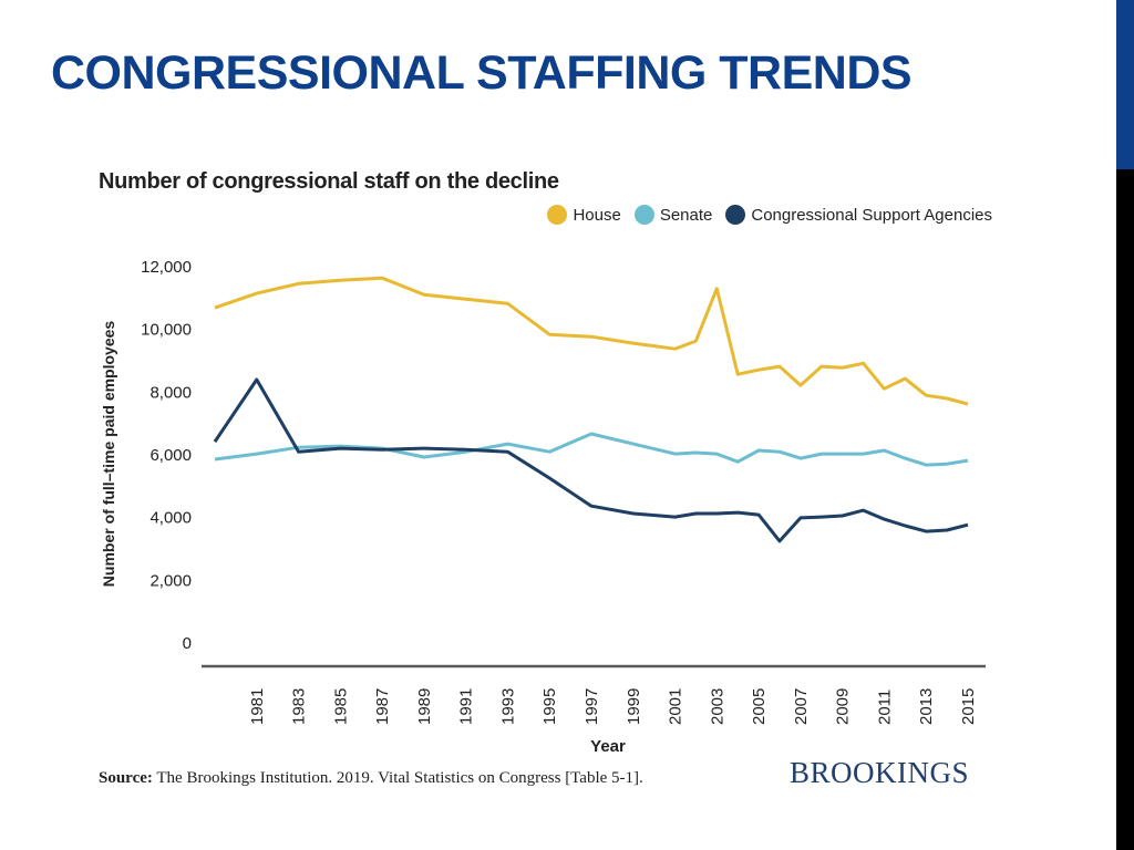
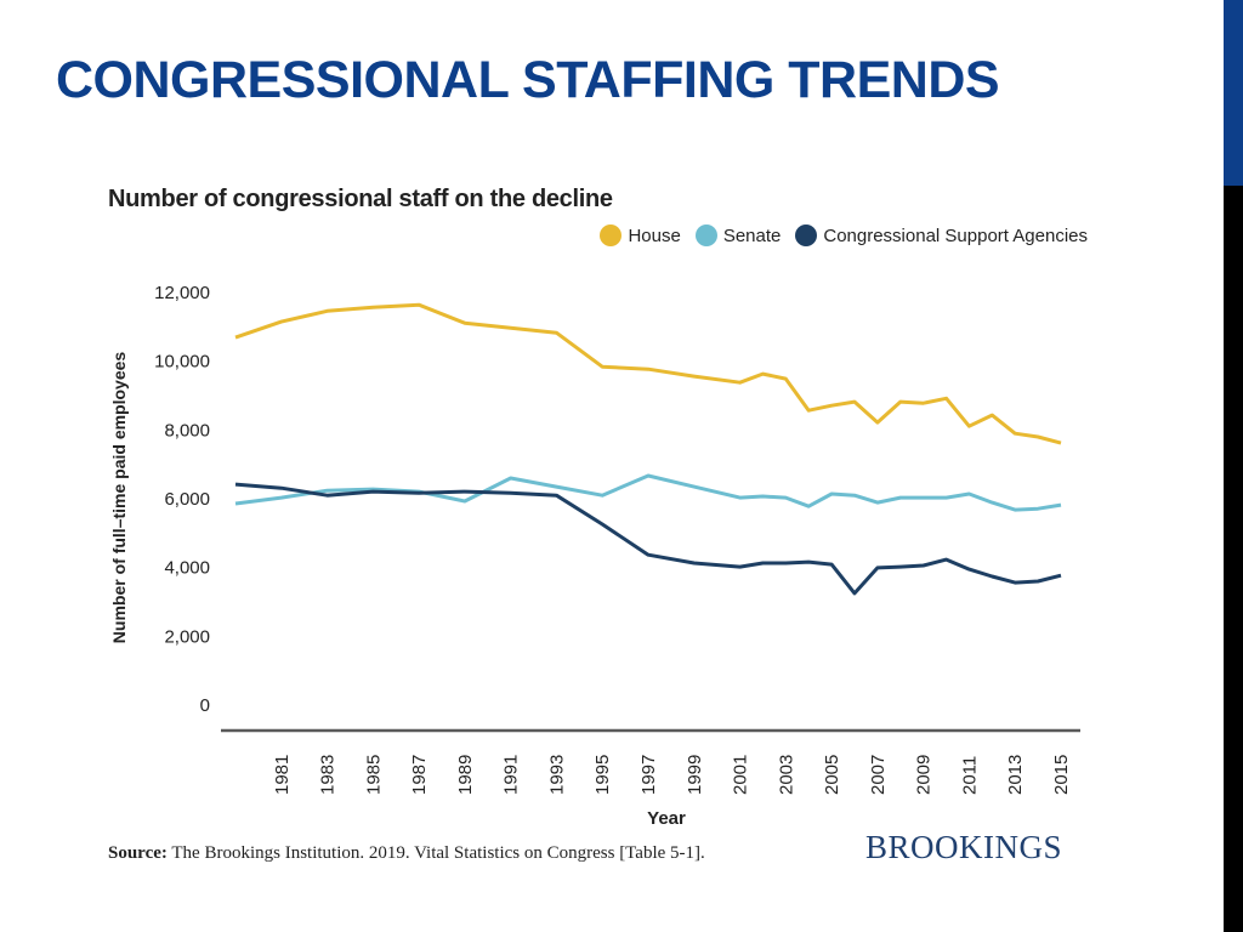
Congressional Support Agencies/1981: 8400 -> 6300
Senate/1991: 6100 -> 6600
House/2003: 11300 -> 9500
